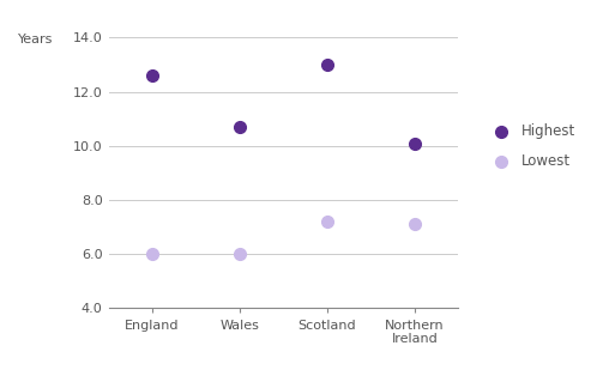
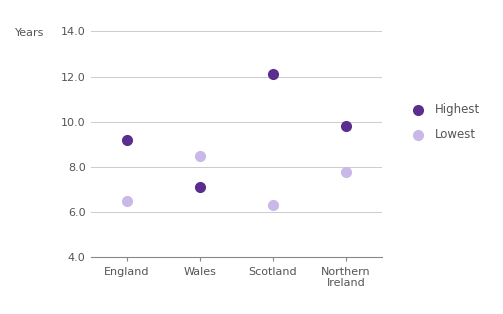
Highest/England: 12.6 -> 9.2
Lowest/England: 6.0 -> 6.5
Highest/Wales: 10.7 -> 7.1
Lowest/Wales: 6.0 -> 8.5
Highest/Scotland: 13.0 -> 12.1
Lowest/Scotland: 7.2 -> 6.3
Highest/Northern Ireland: 10.1 -> 9.8
Lowest/Northern Ireland: 7.1 -> 7.8
